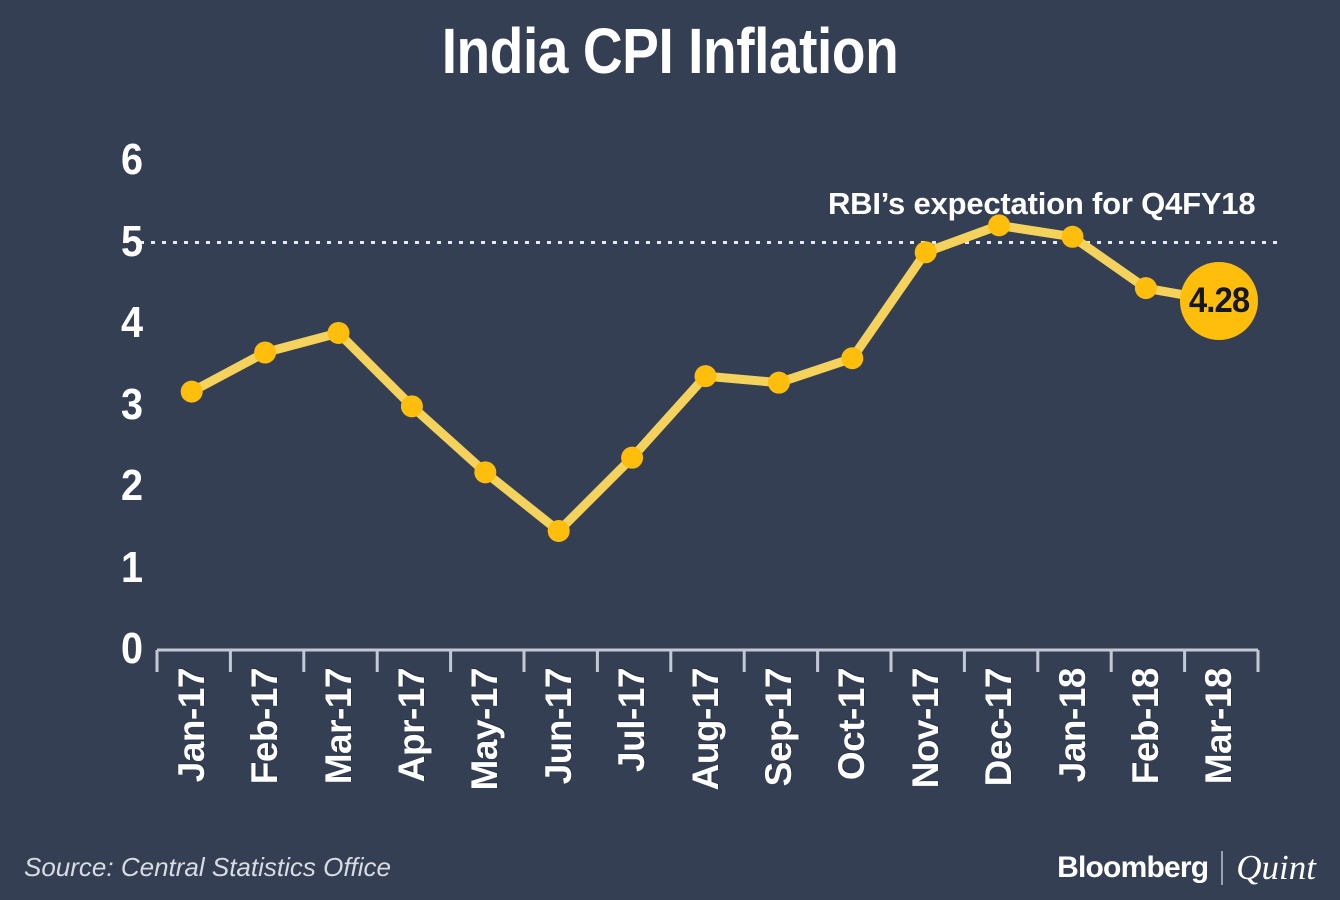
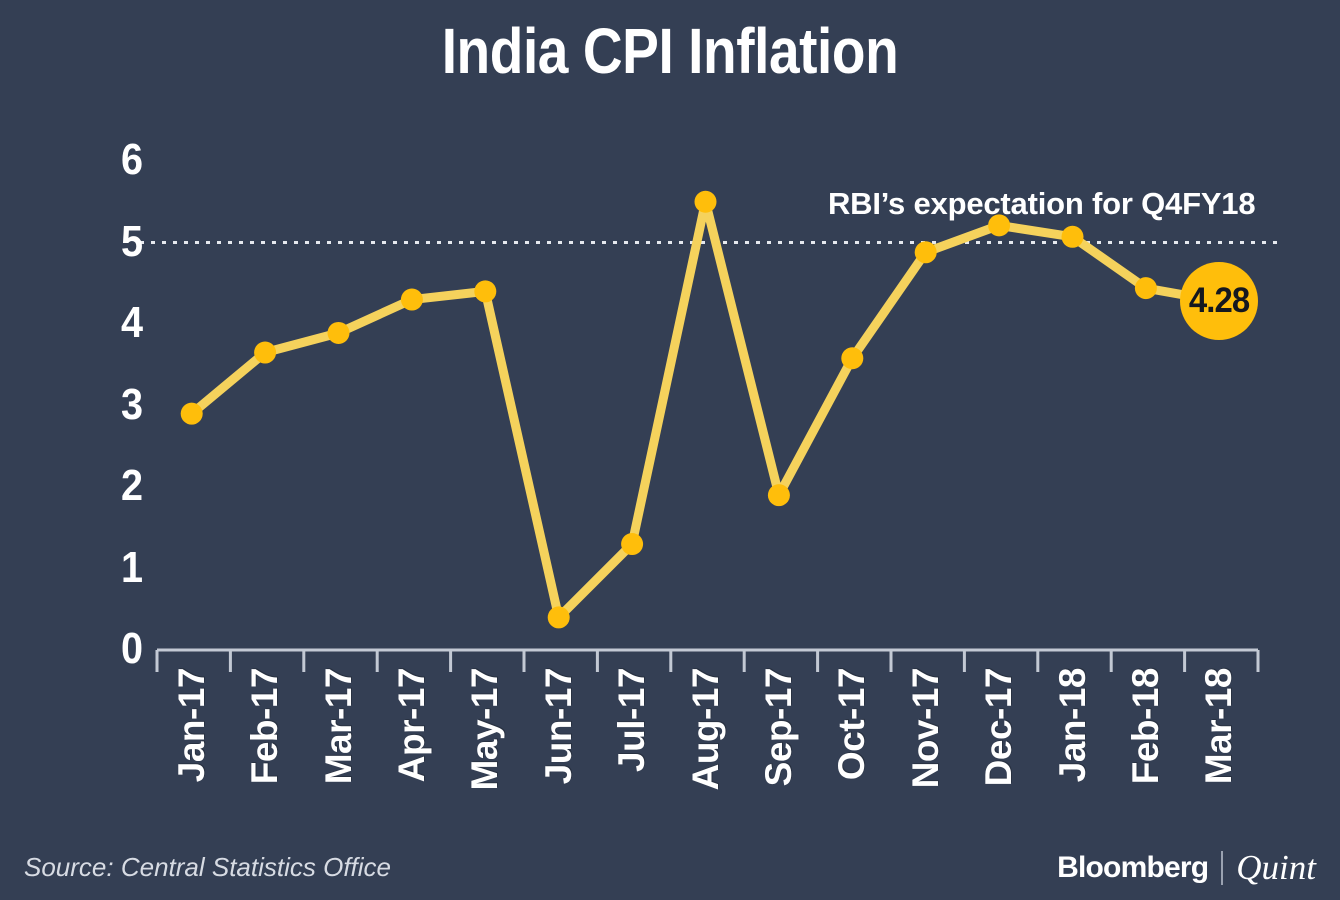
Jan-17: 3.2 -> 2.9
Apr-17: 3.0 -> 4.3
May-17: 2.2 -> 4.4
Jun-17: 1.5 -> 0.4
Jul-17: 2.4 -> 1.3
Aug-17: 3.4 -> 5.5
Sep-17: 3.3 -> 1.9
